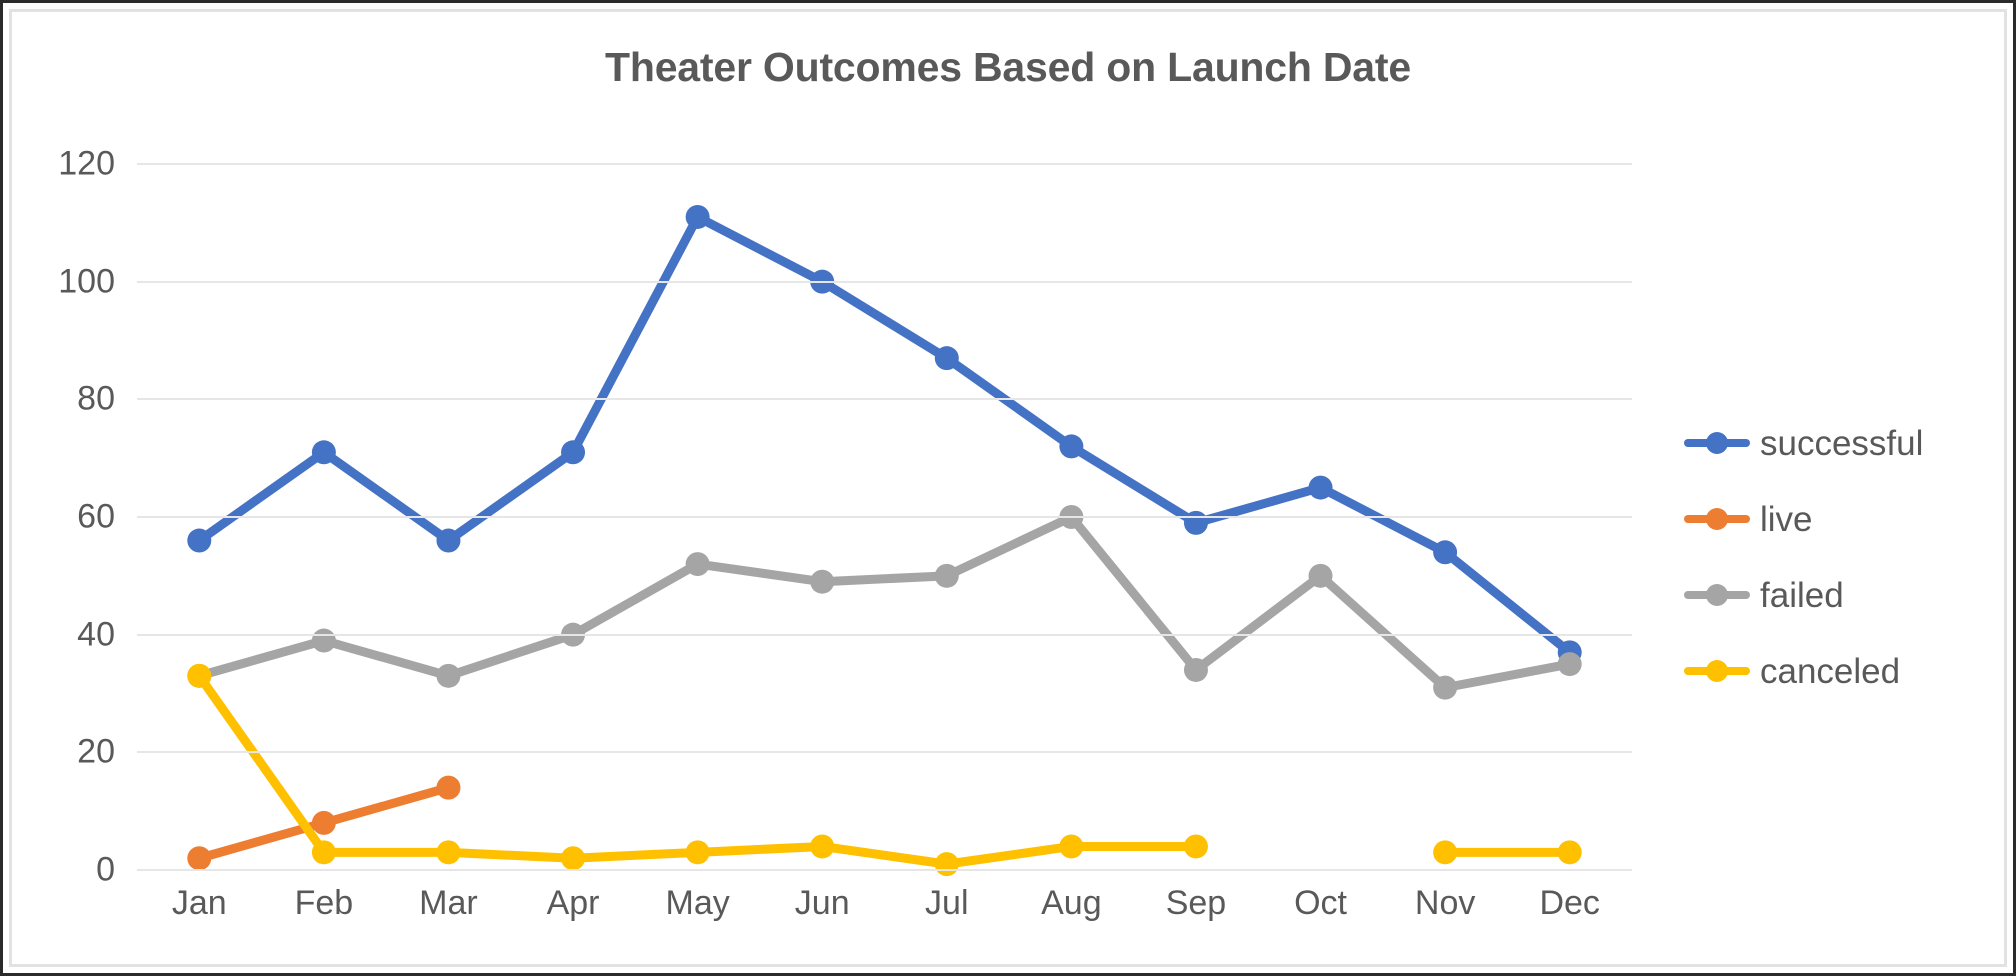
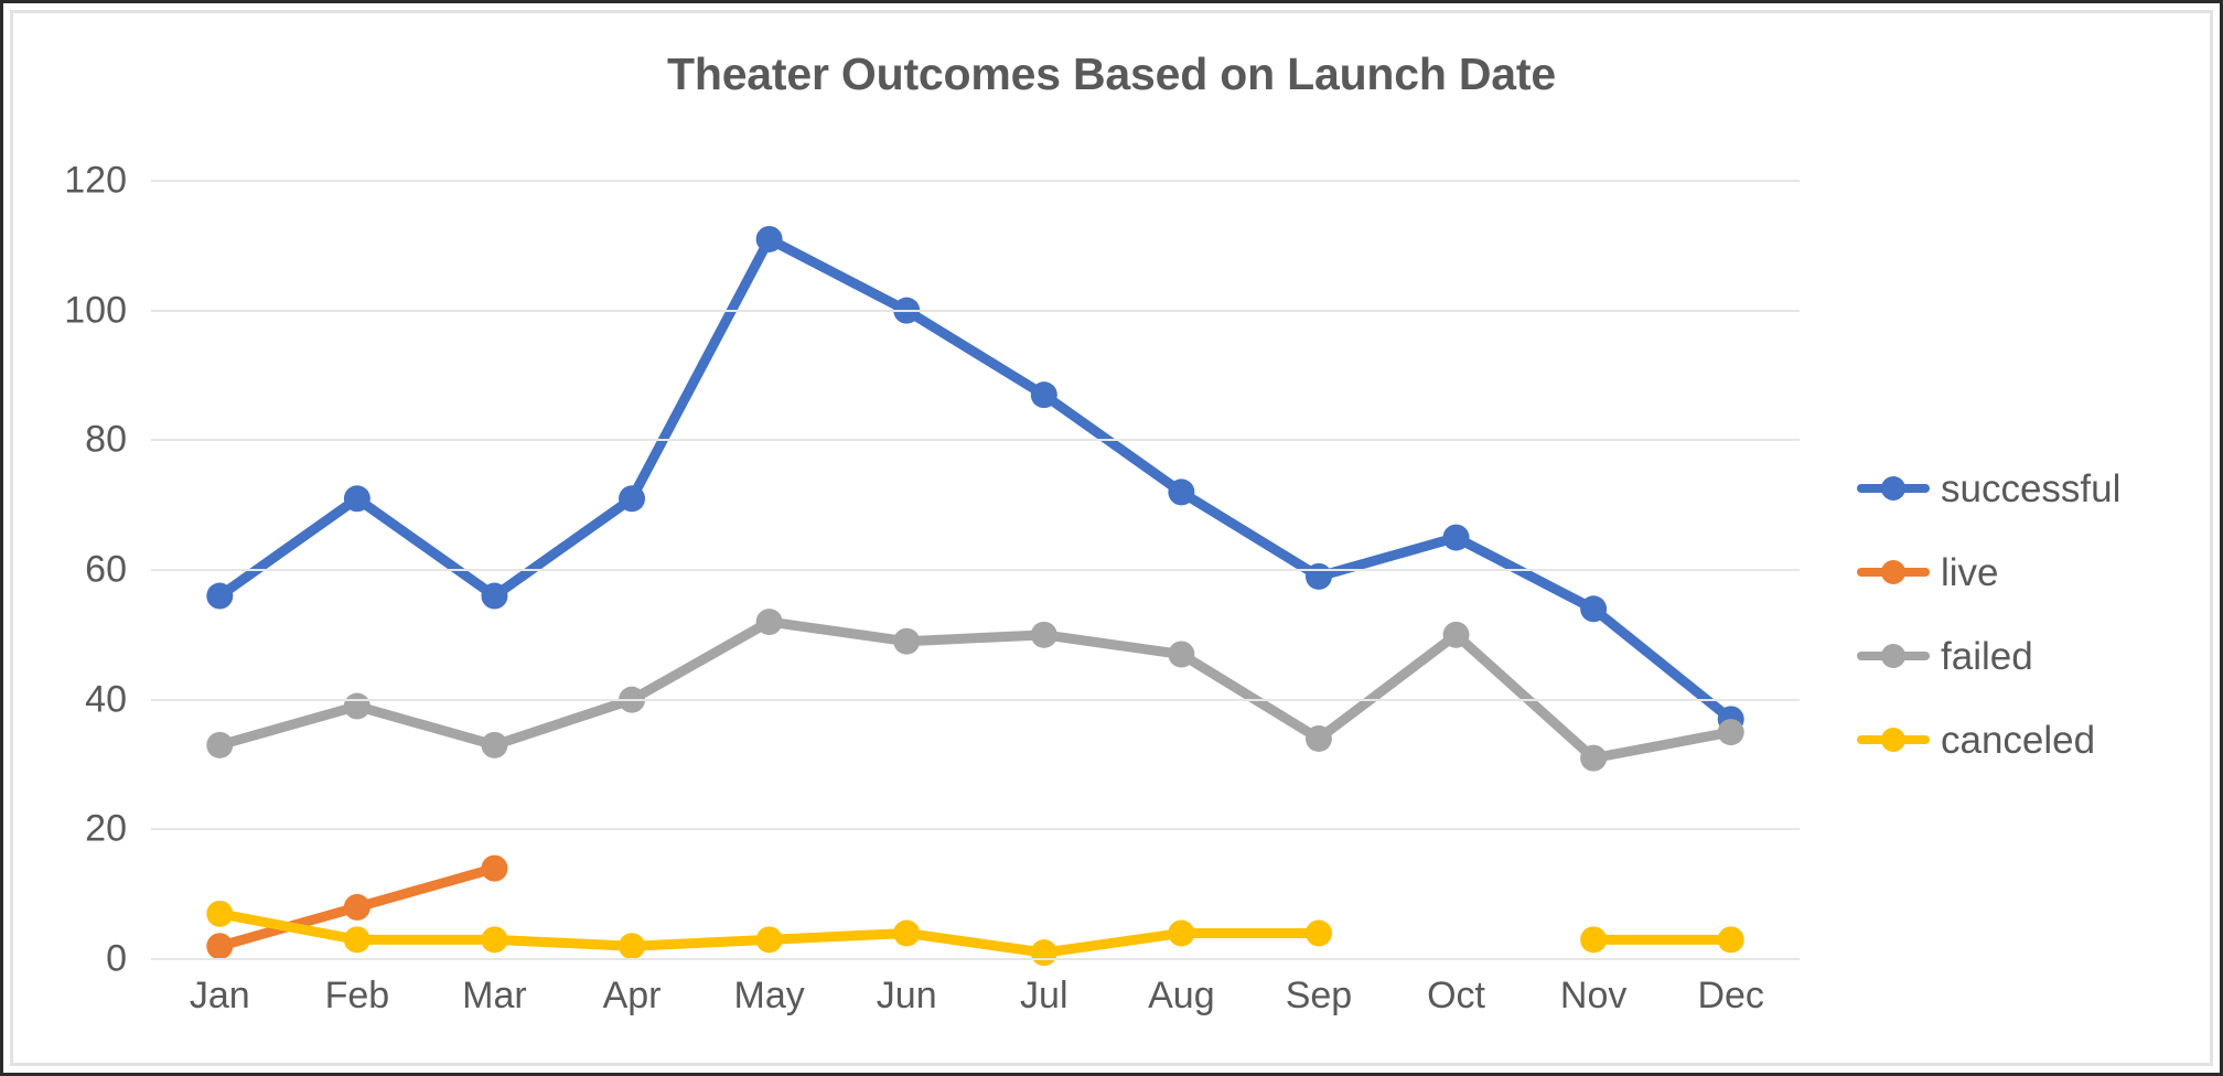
canceled/Jan: 33 -> 7
failed/Aug: 60 -> 47
